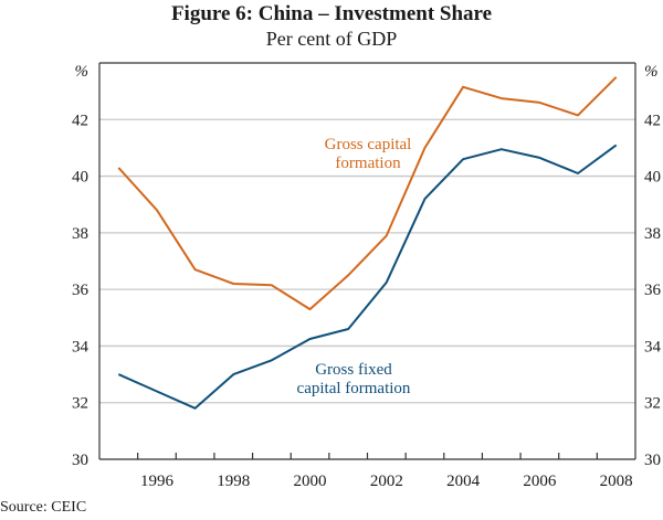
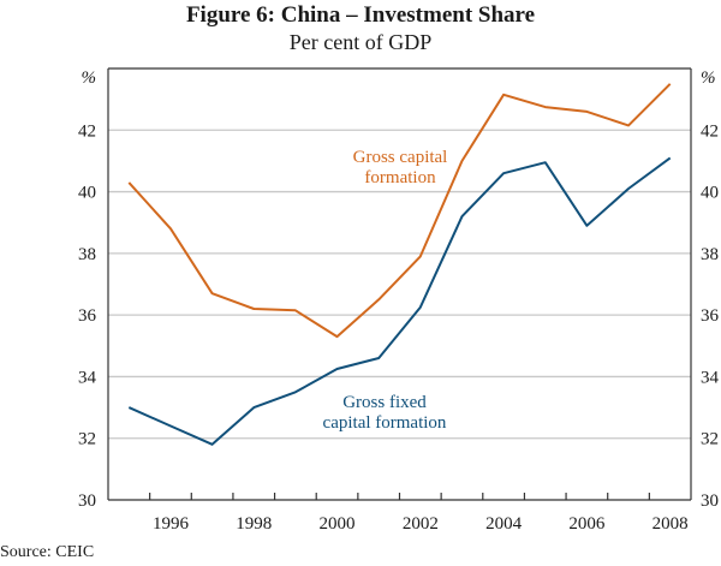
Gross fixed capital formation/2006: 40.6 -> 38.9
